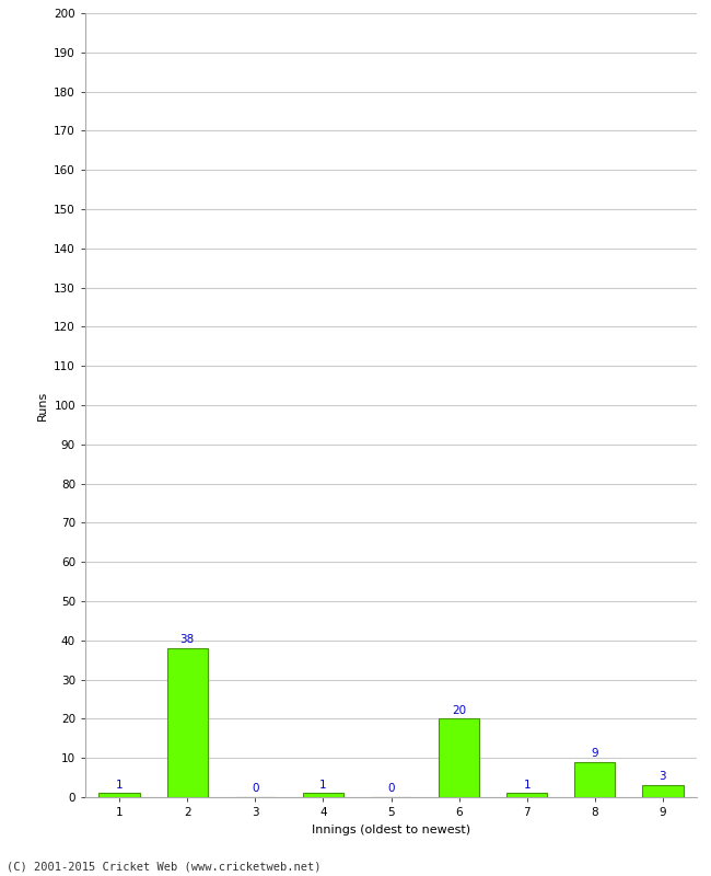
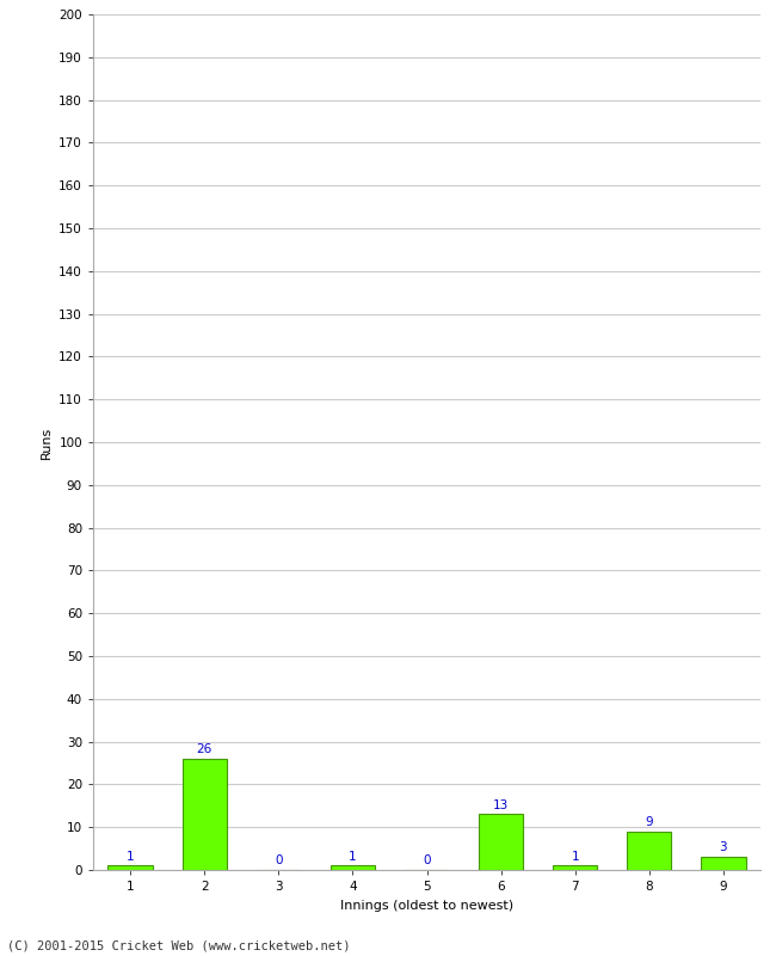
2: 38 -> 26
6: 20 -> 13
